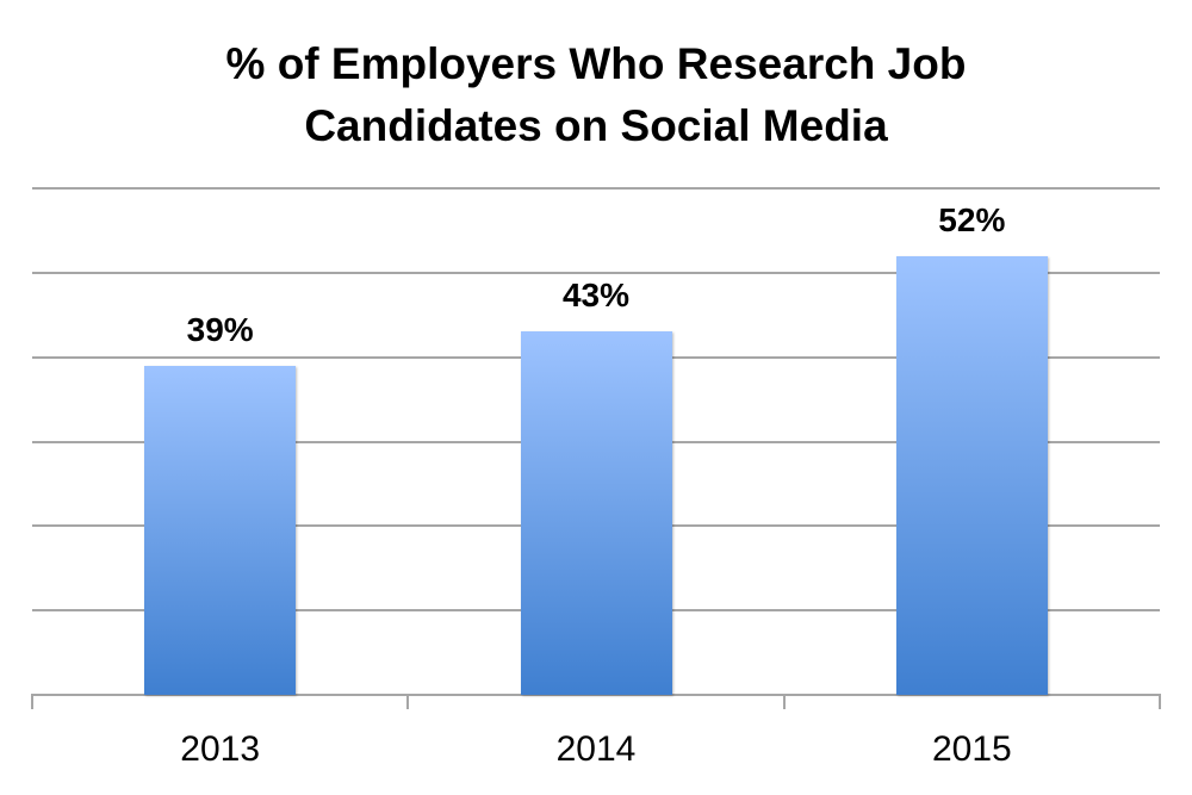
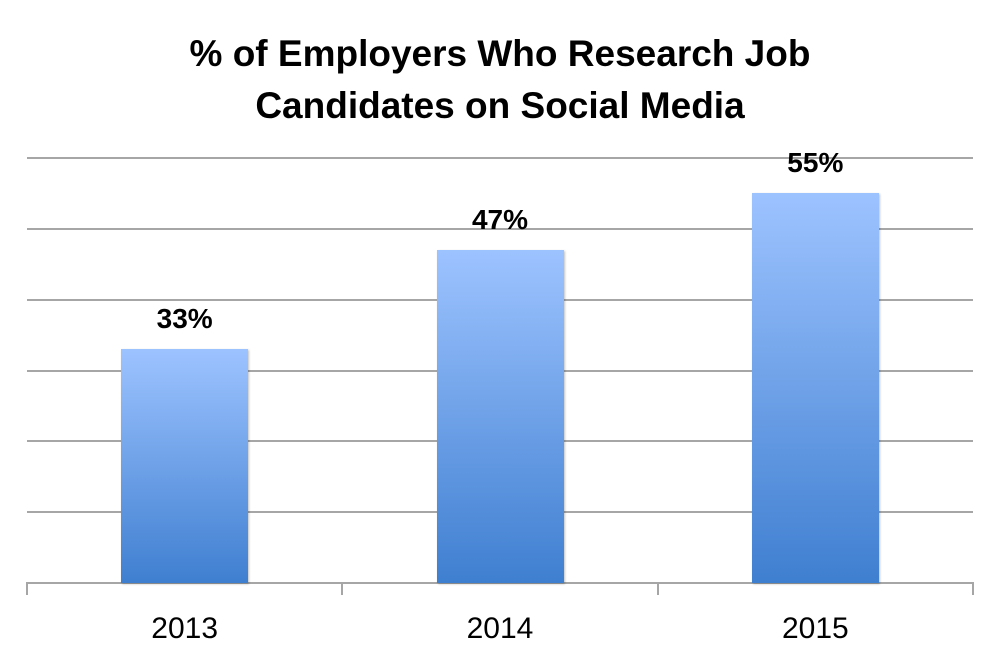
2013: 39% -> 33%
2014: 43% -> 47%
2015: 52% -> 55%
